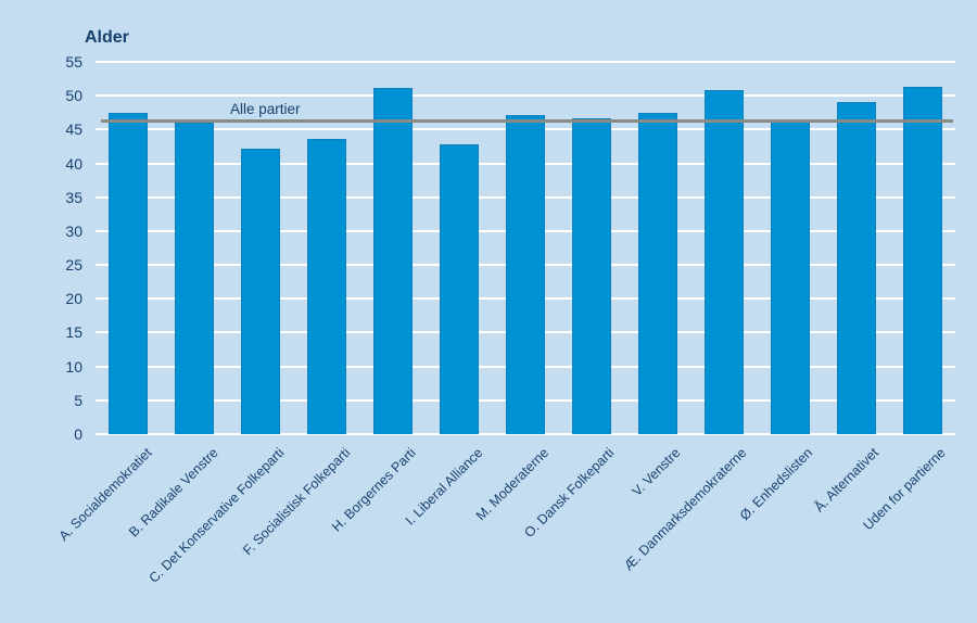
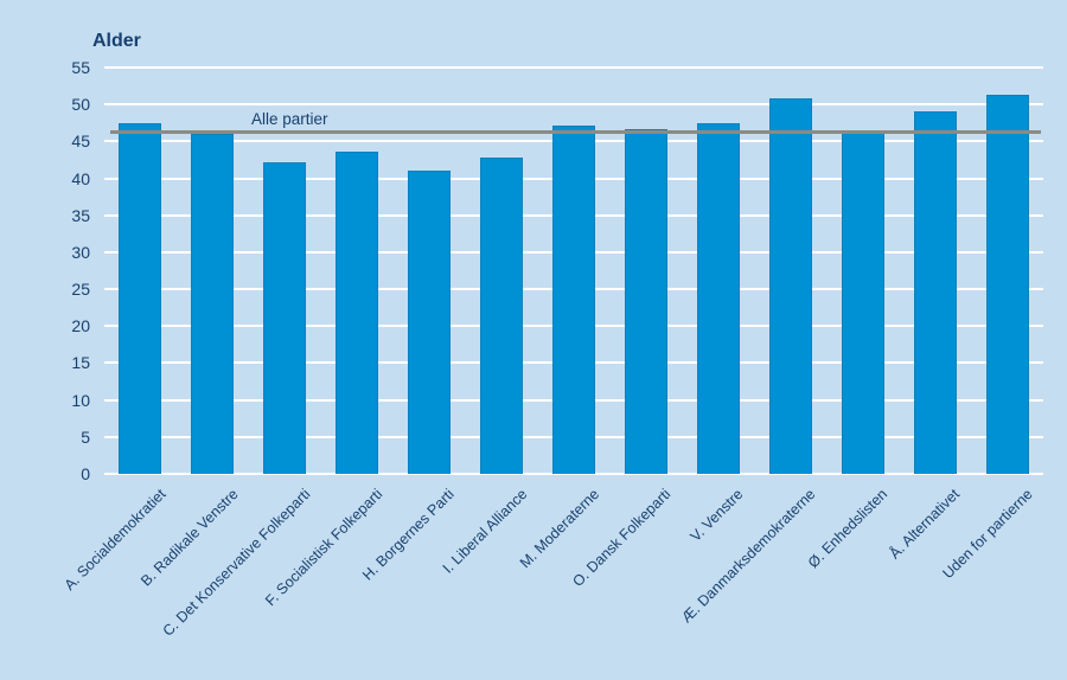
H. Borgernes Parti: 51 -> 41
